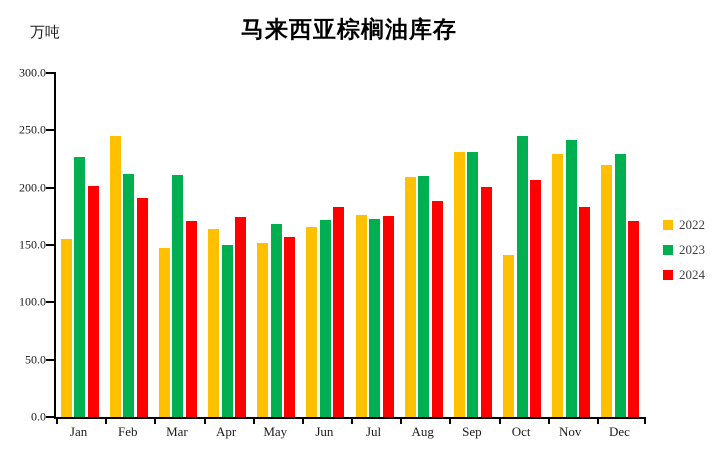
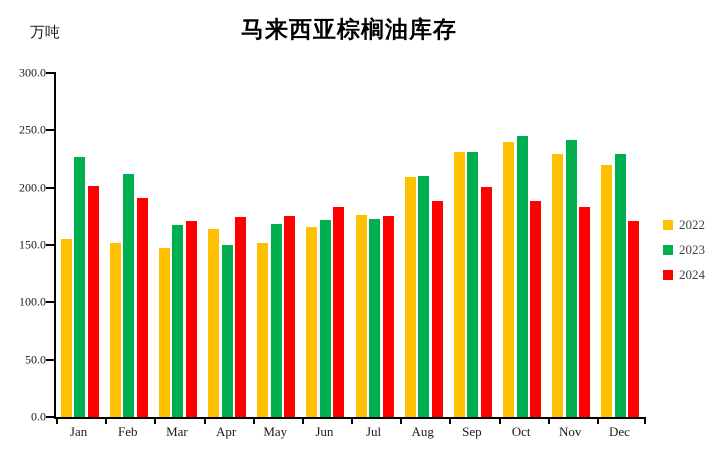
2022/Feb: 245 -> 152
2023/Mar: 211 -> 167
2024/May: 157 -> 175
2022/Oct: 141 -> 240
2024/Oct: 207 -> 188
